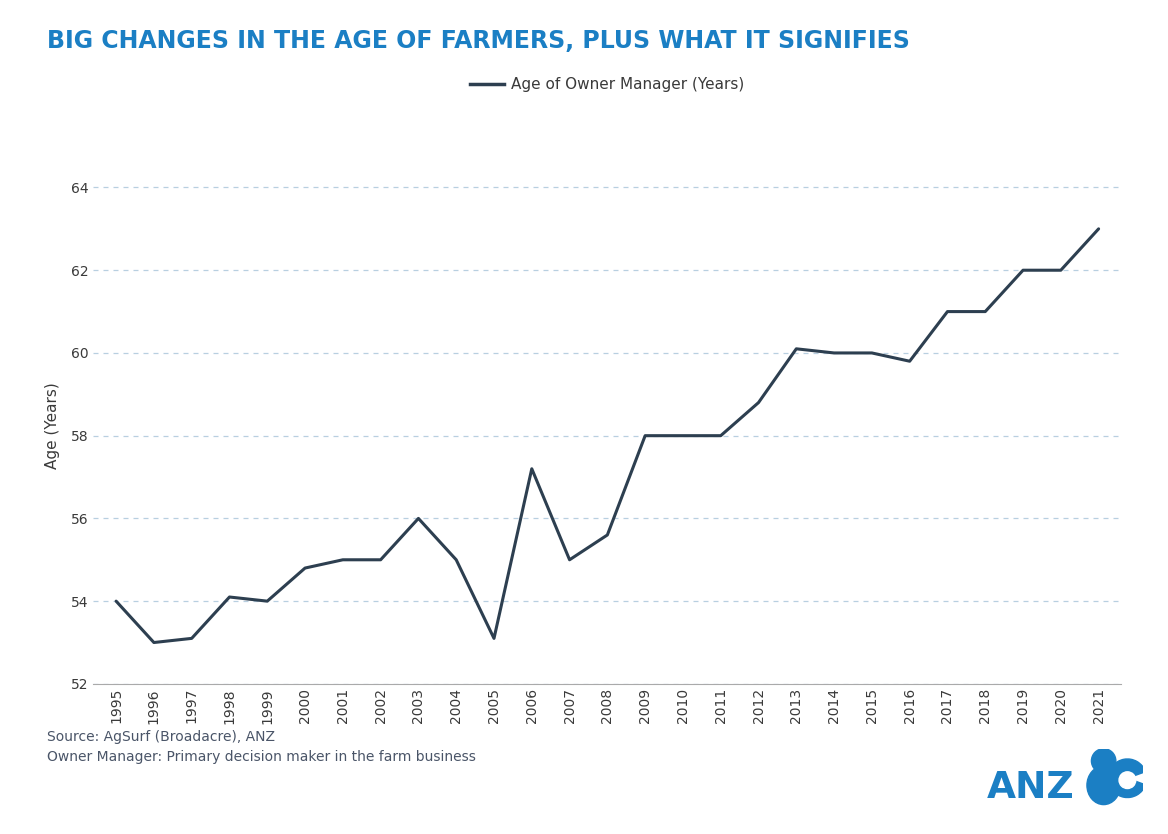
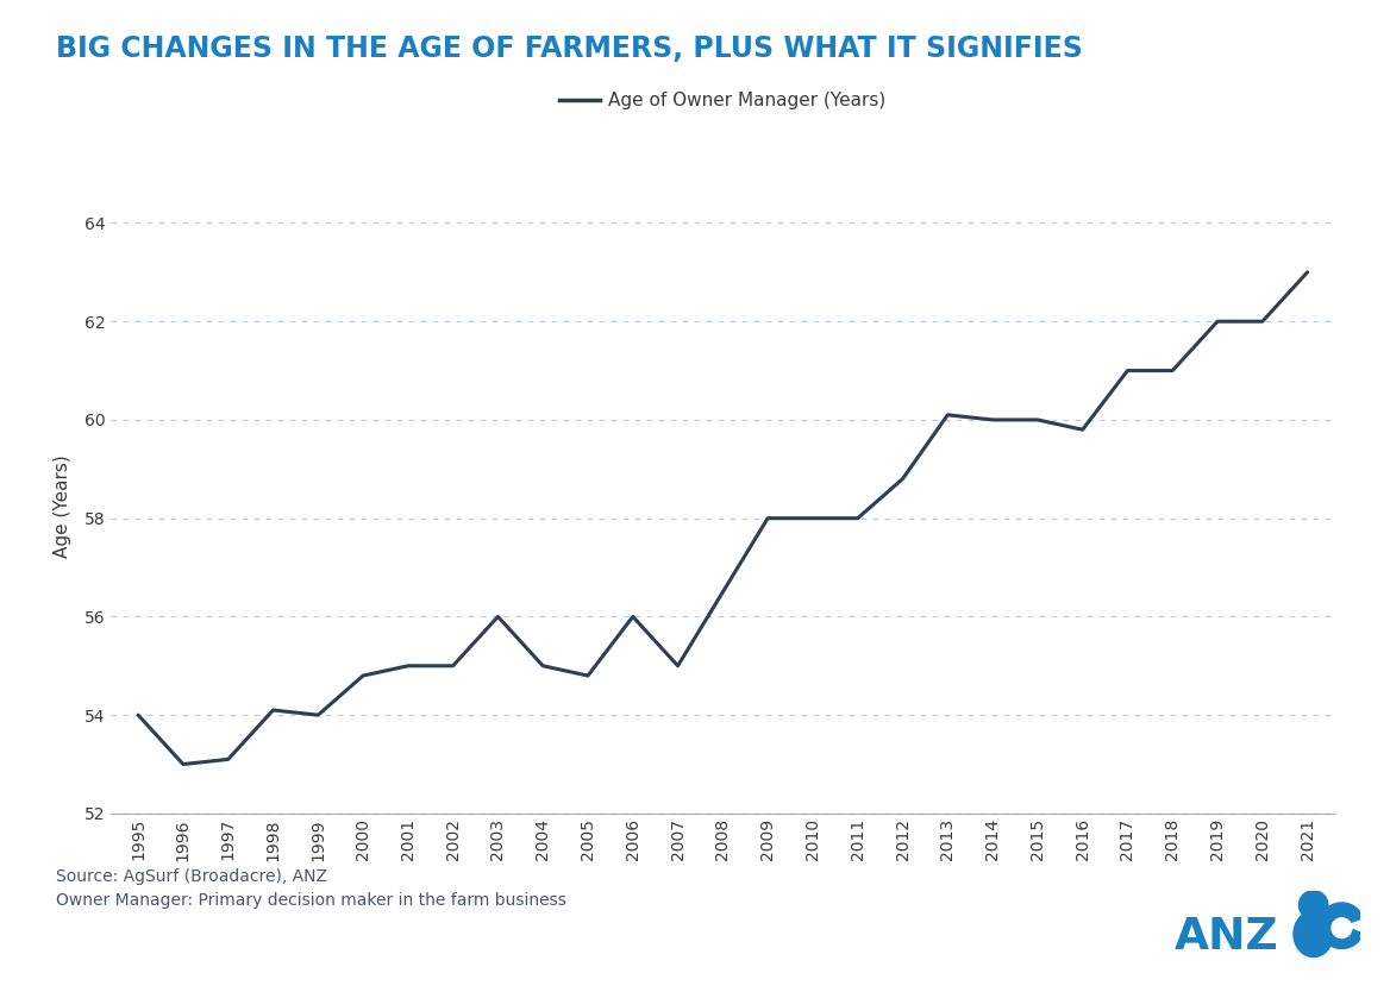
2005: 53.1 -> 54.8
2006: 57.2 -> 56.0
2008: 55.6 -> 56.5
